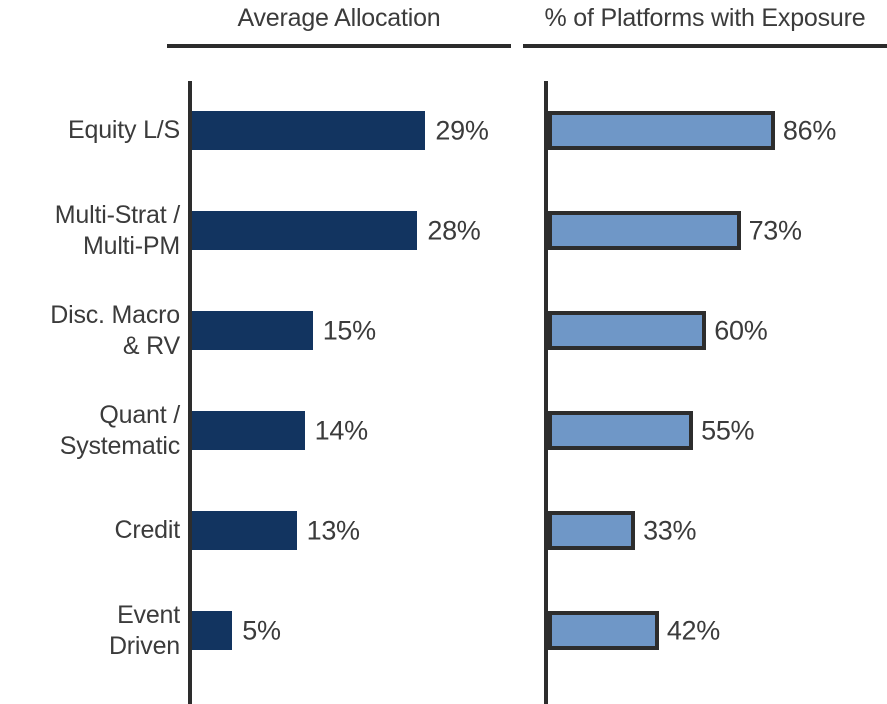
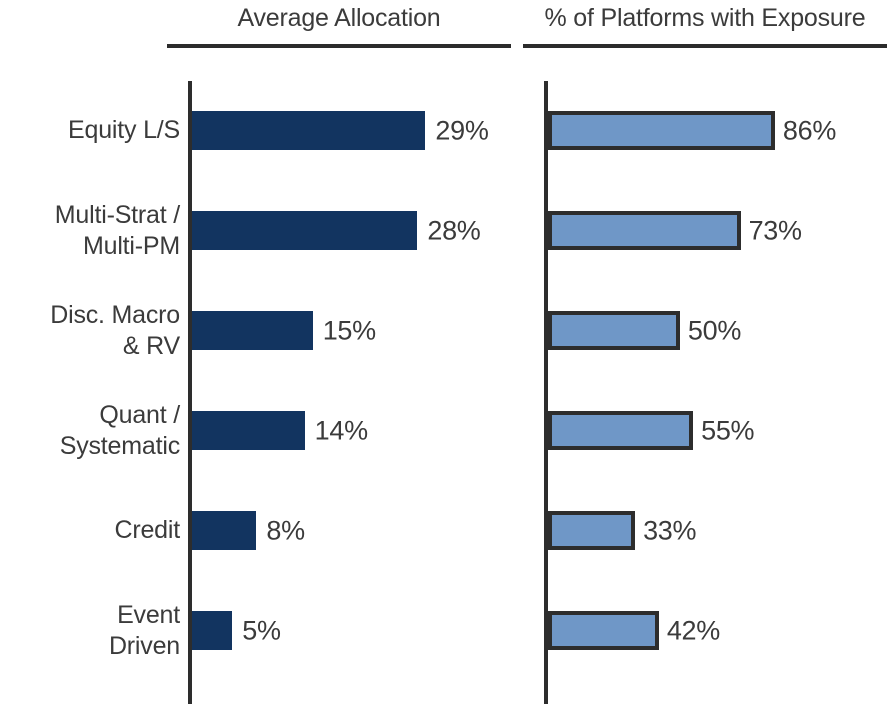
% of Platforms with Exposure/Disc. Macro & RV: 60% -> 50%
Average Allocation/Credit: 13% -> 8%
